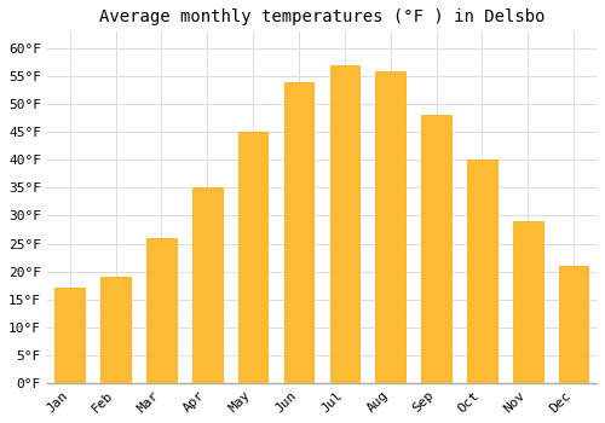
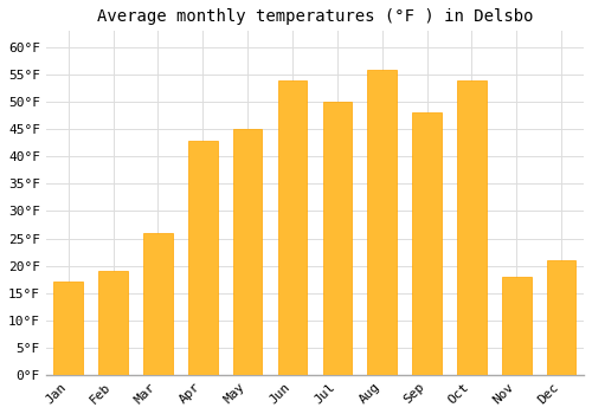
Apr: 35°F -> 43°F
Jul: 57°F -> 50°F
Oct: 40°F -> 54°F
Nov: 29°F -> 18°F
